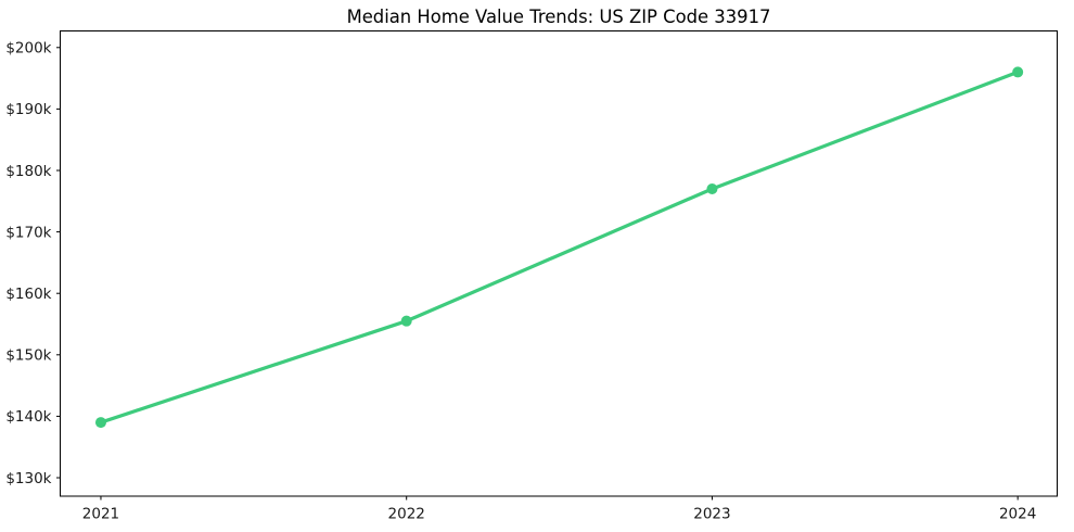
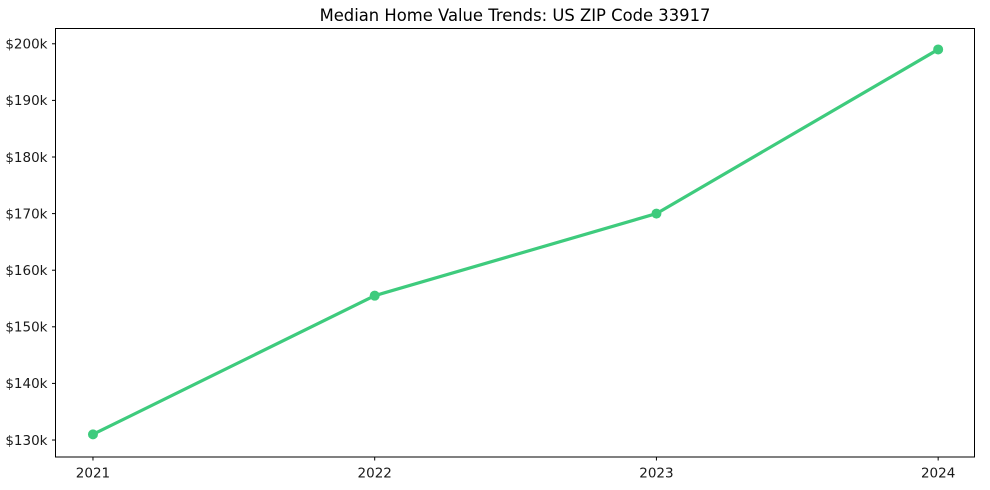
2021: $139k -> $131k
2023: $177k -> $170k
2024: $196k -> $199k
